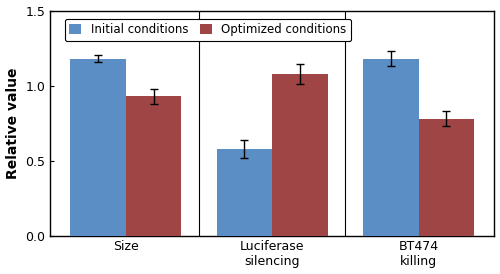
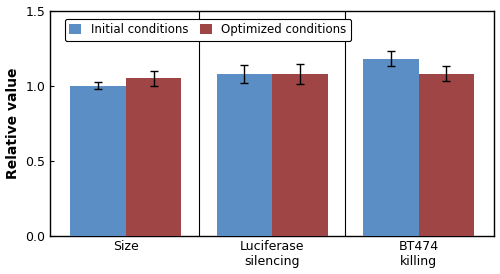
Initial conditions/Size: 1.18 -> 1.00
Optimized conditions/Size: 0.93 -> 1.05
Initial conditions/Luciferase silencing: 0.58 -> 1.08
Optimized conditions/BT474 killing: 0.78 -> 1.08
